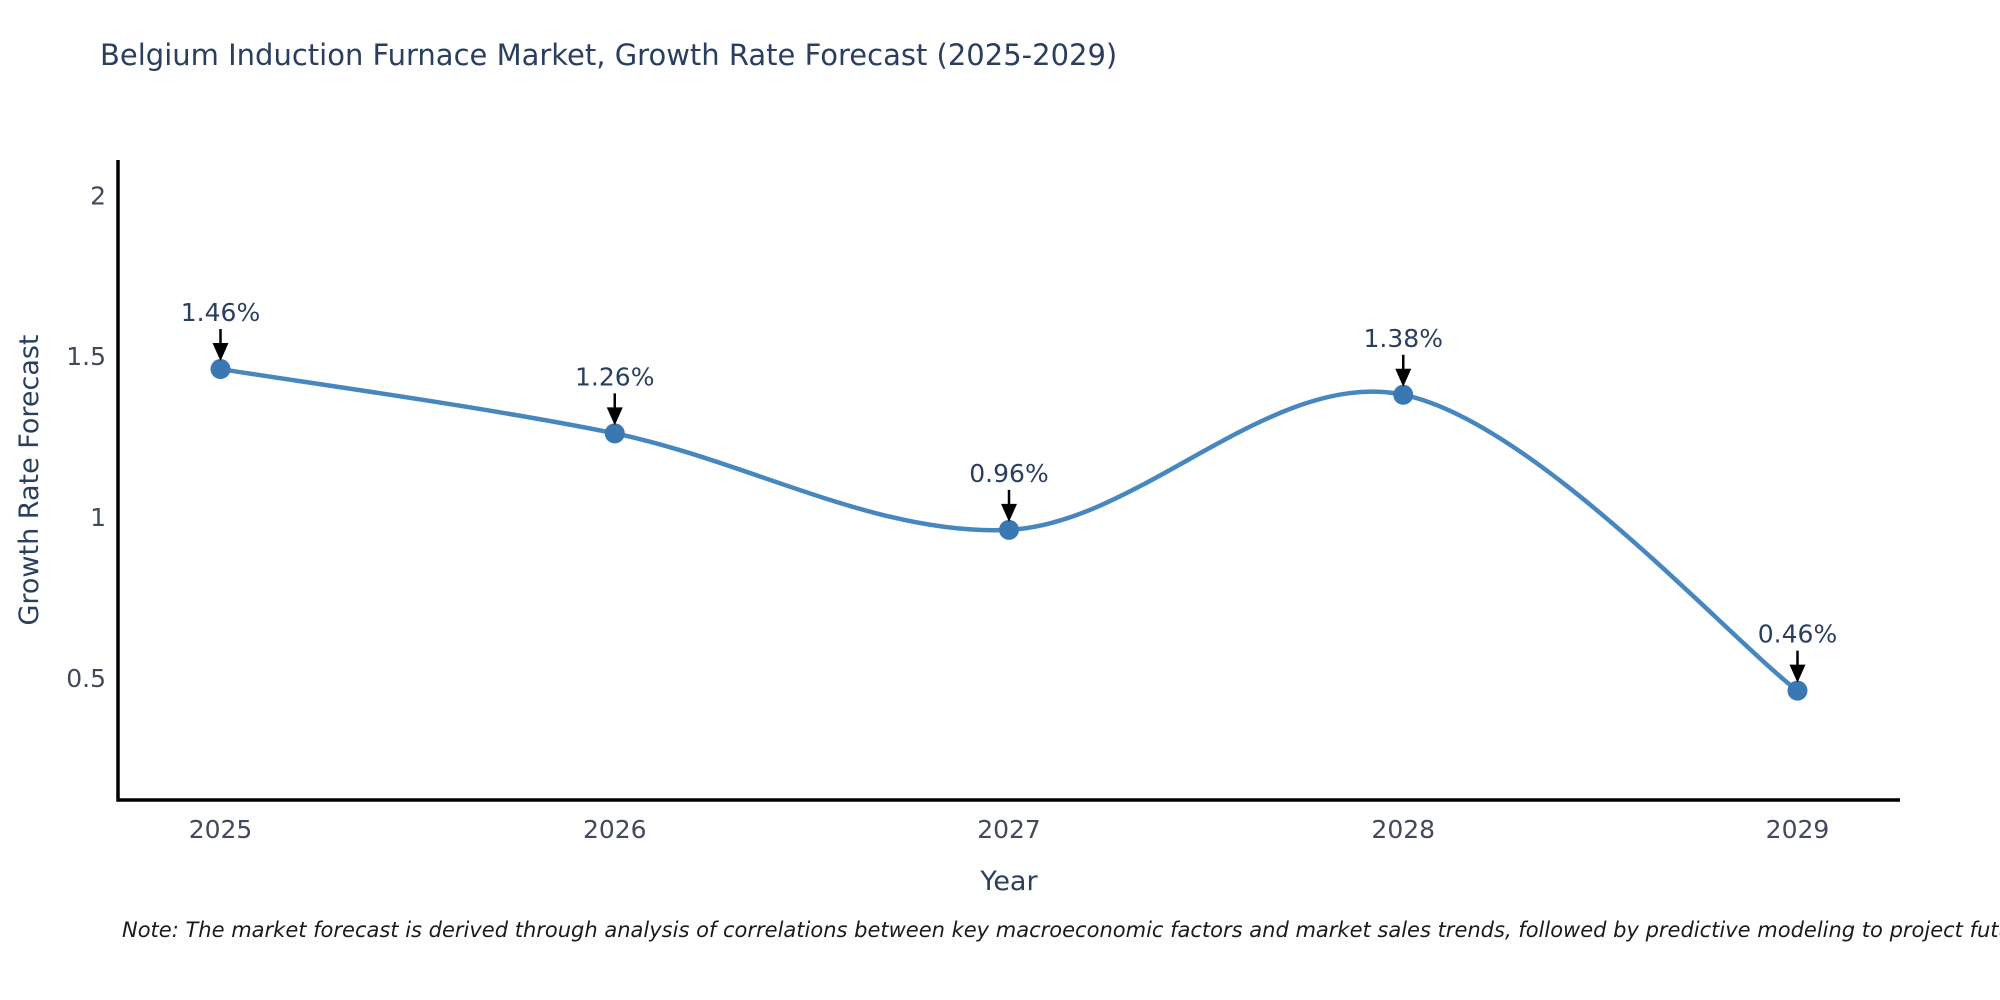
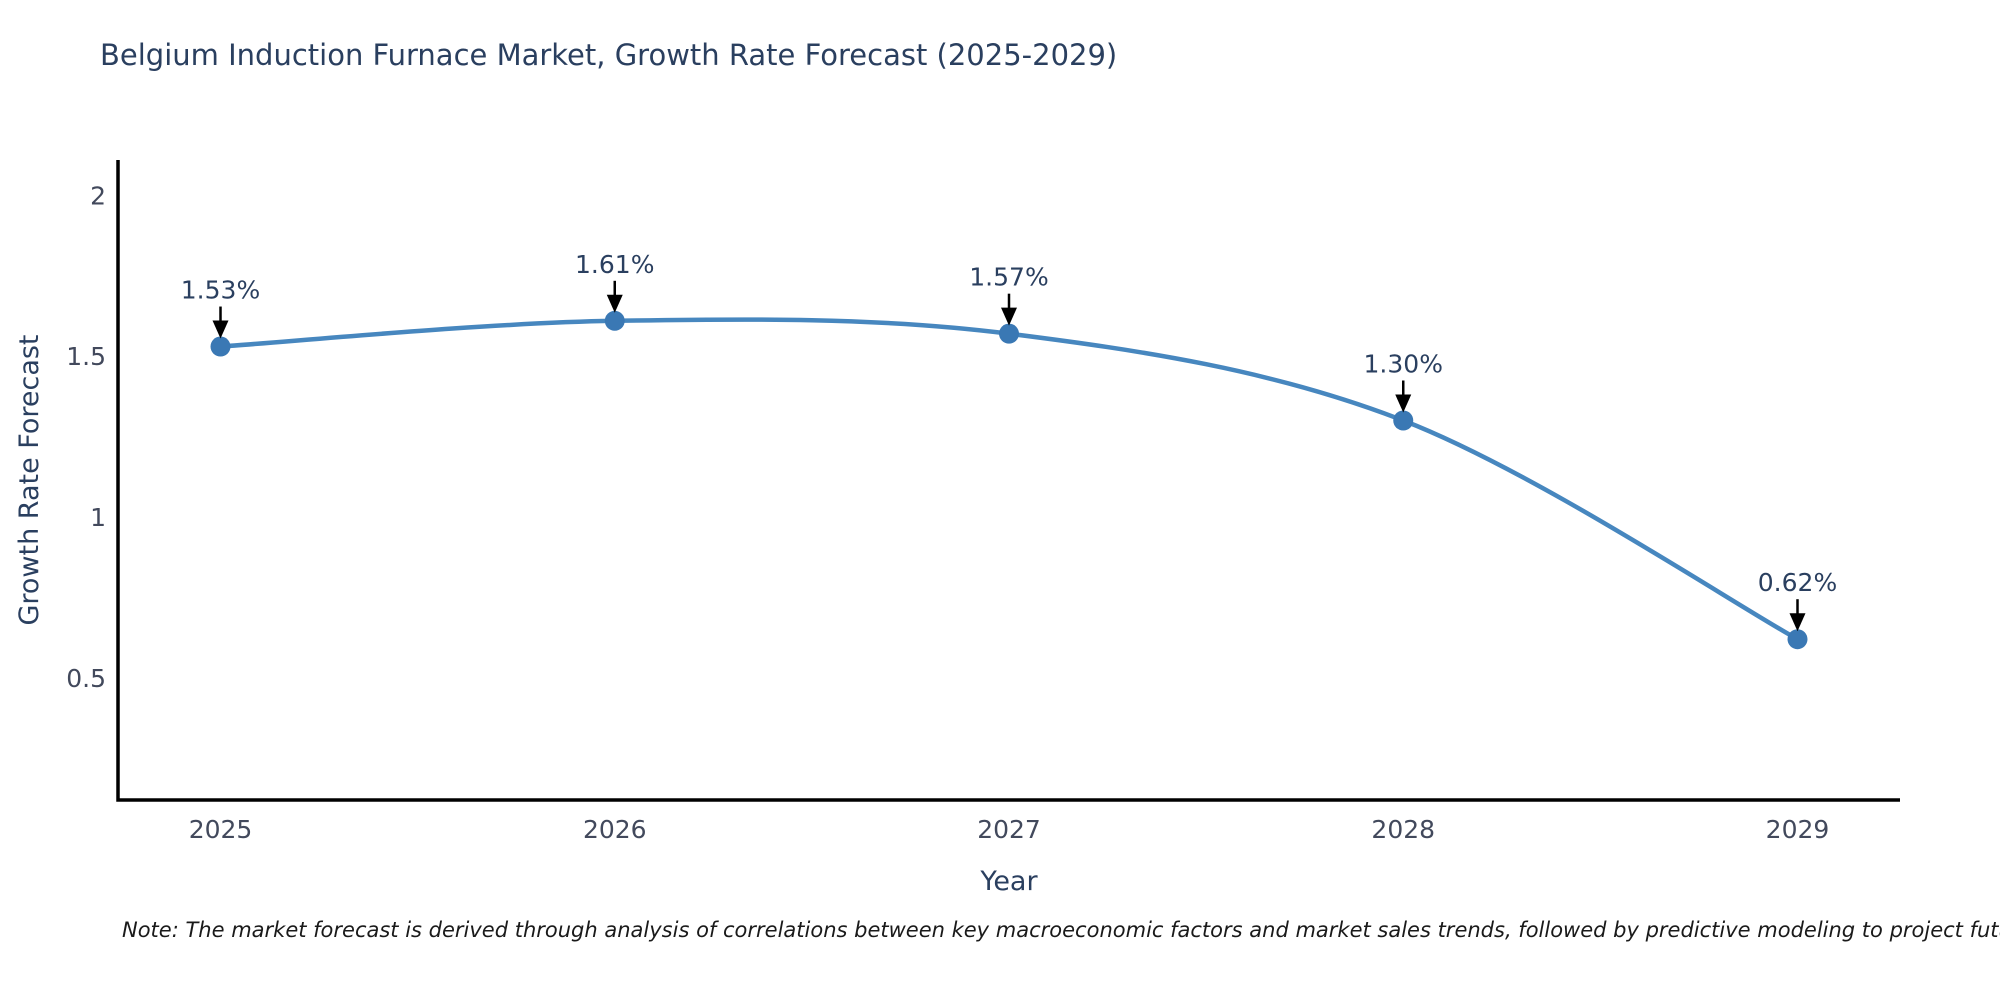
2025: 1.46% -> 1.53%
2026: 1.26% -> 1.61%
2027: 0.96% -> 1.57%
2028: 1.38% -> 1.30%
2029: 0.46% -> 0.62%
